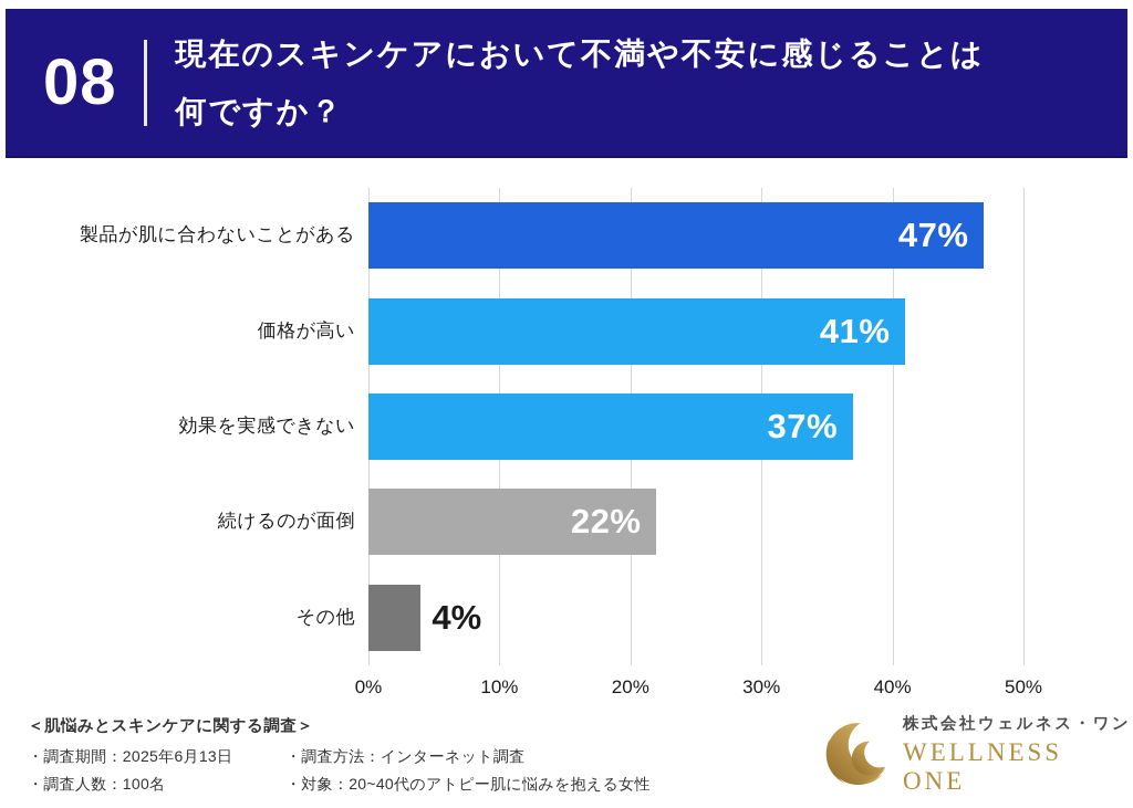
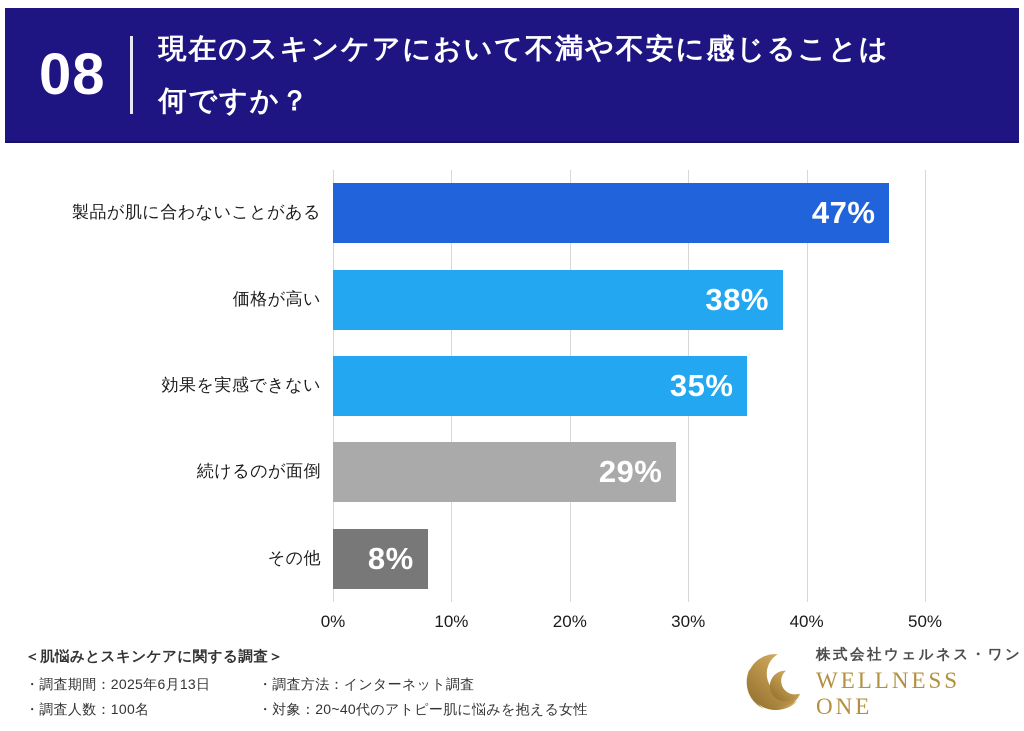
価格が高い: 41% -> 38%
効果を実感できない: 37% -> 35%
続けるのが面倒: 22% -> 29%
その他: 4% -> 8%
